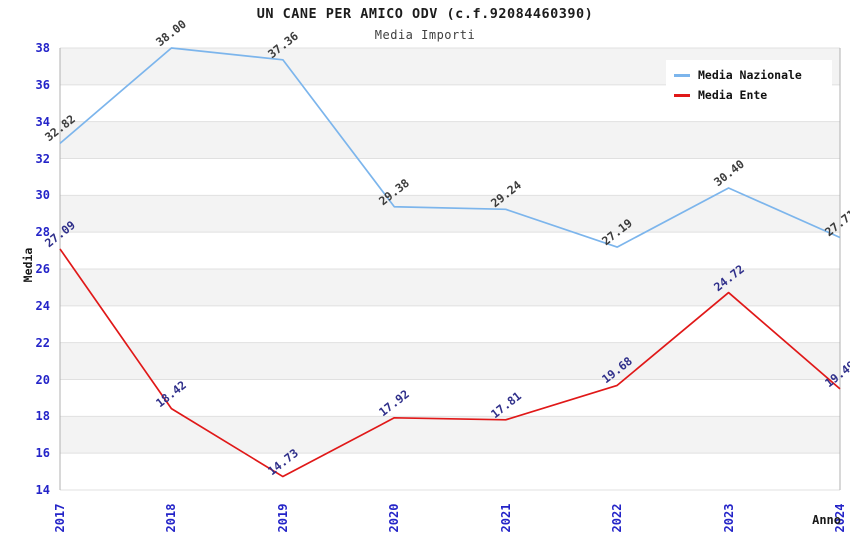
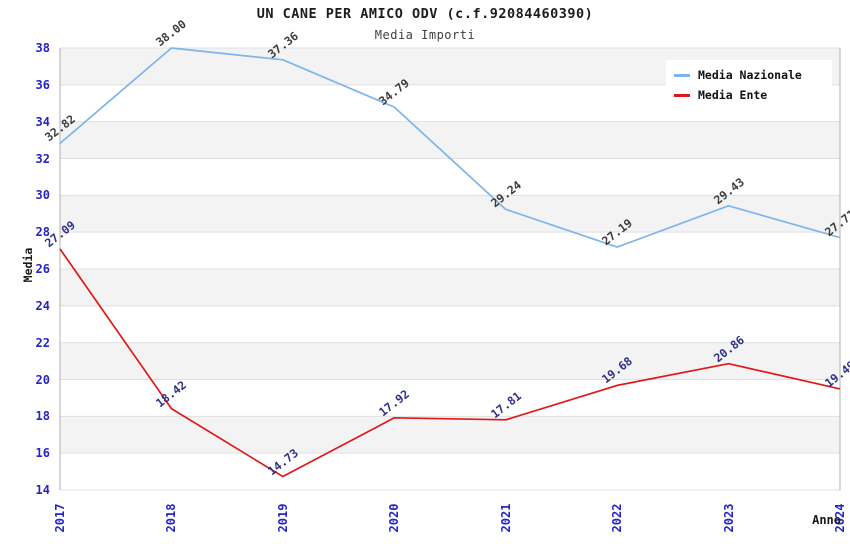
Media Nazionale/2020: 29.38 -> 34.79
Media Nazionale/2023: 30.40 -> 29.43
Media Ente/2023: 24.72 -> 20.86
